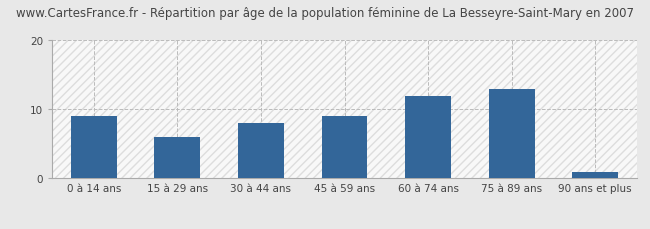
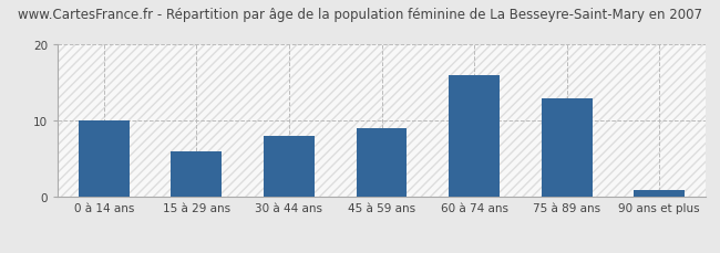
0 à 14 ans: 9 -> 10
60 à 74 ans: 12 -> 16
